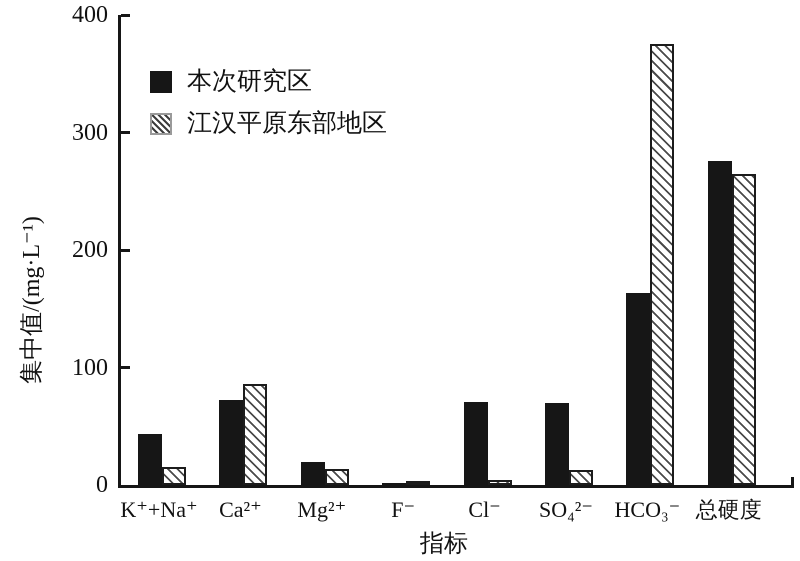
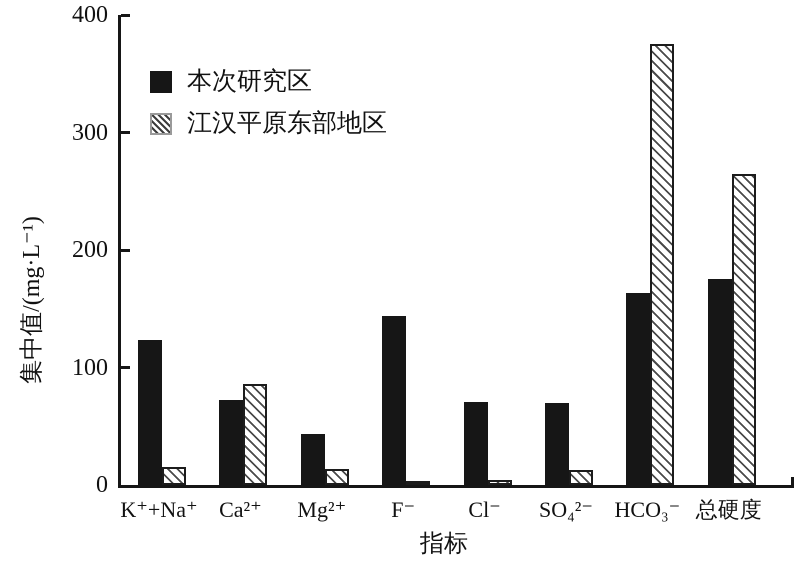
本次研究区/K⁺+Na⁺: 43 -> 123
本次研究区/Mg²⁺: 20 -> 43
本次研究区/F⁻: 2 -> 144
本次研究区/总硬度: 276 -> 175
